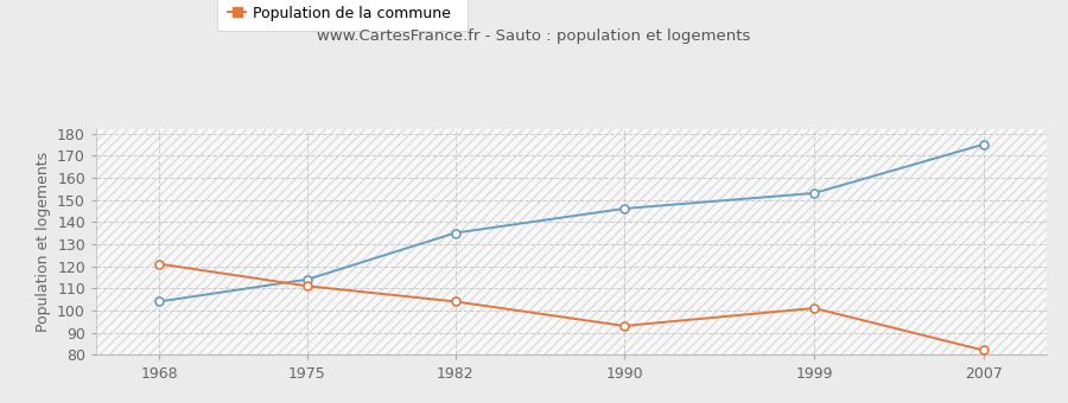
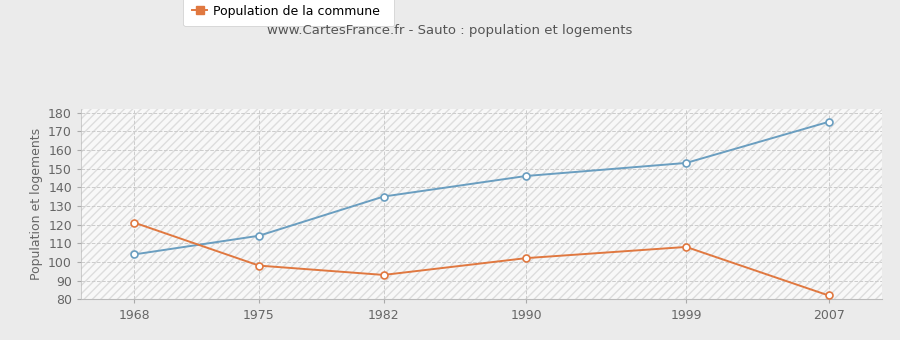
Population de la commune/1975: 111 -> 98
Population de la commune/1982: 104 -> 93
Population de la commune/1990: 93 -> 102
Population de la commune/1999: 101 -> 108
